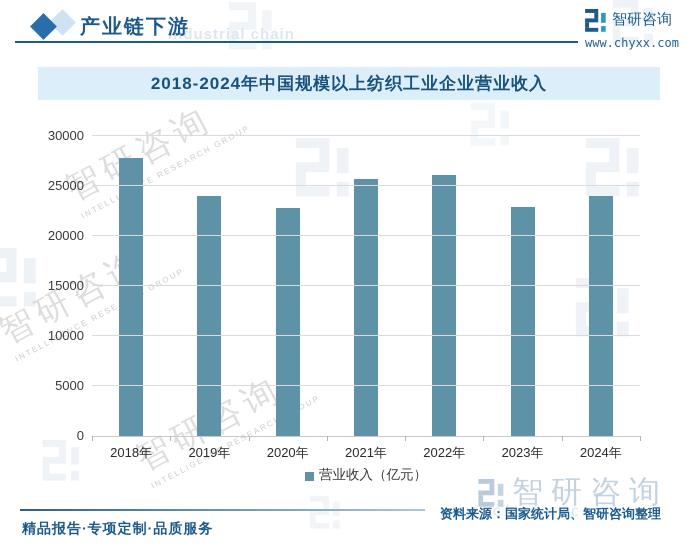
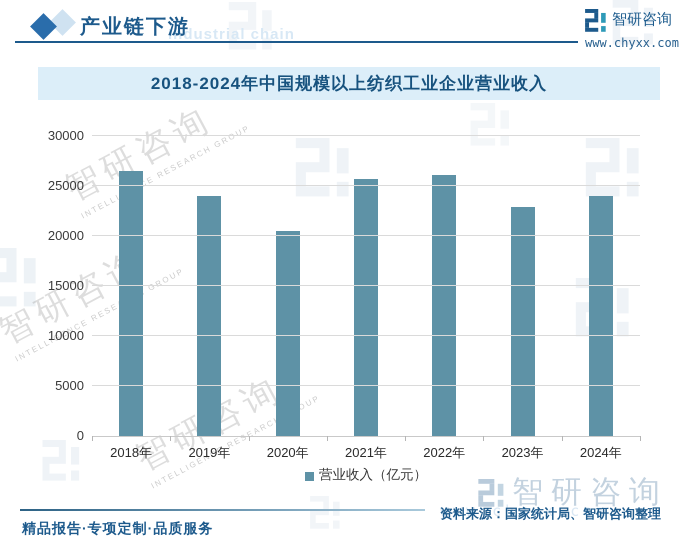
2018年: 27800 -> 26500
2020年: 22800 -> 20500
